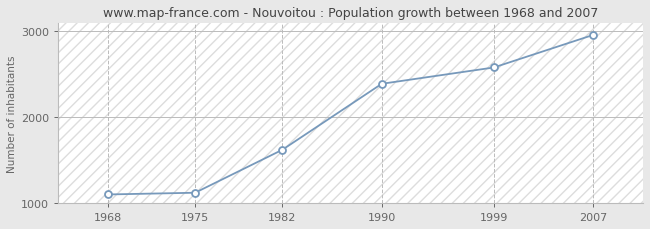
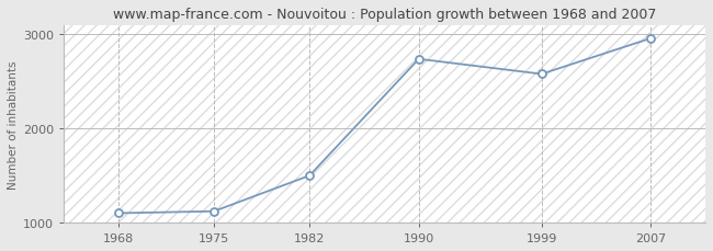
1982: 1620 -> 1500
1990: 2390 -> 2740
